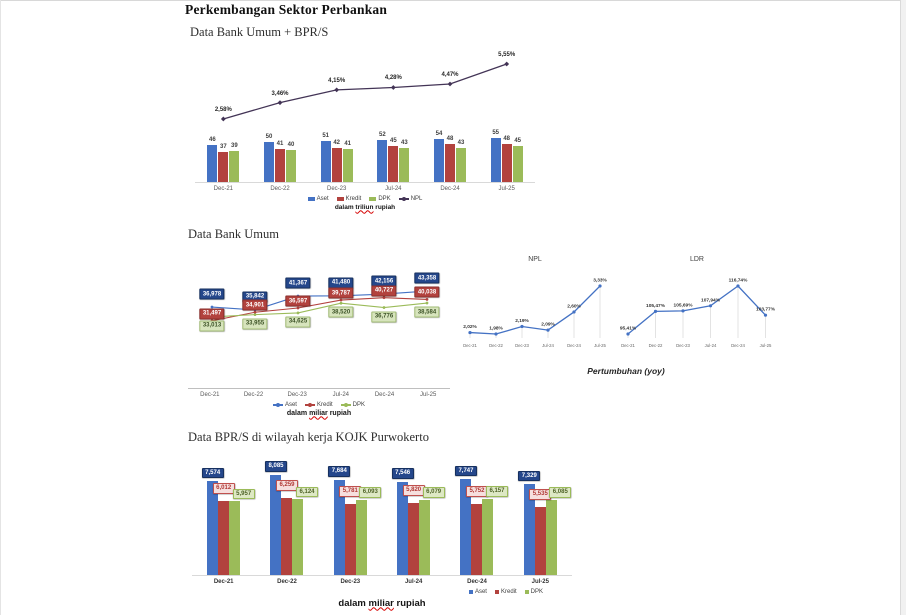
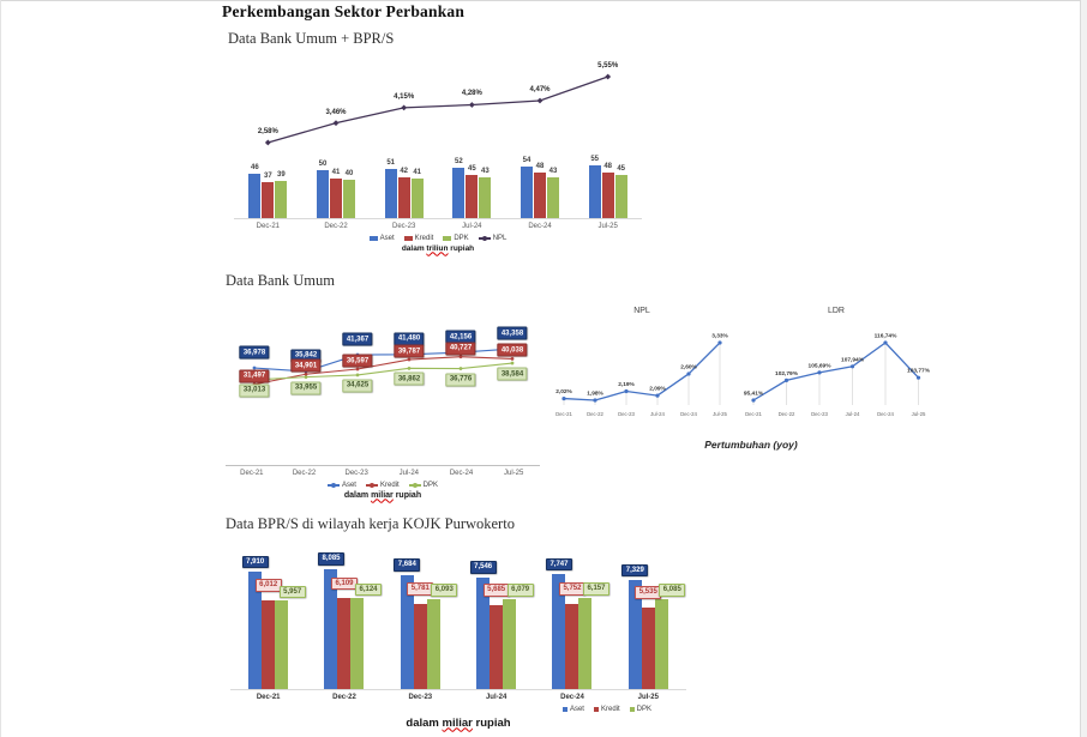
Data Bank Umum/DPK/Jul-24: 38,520 -> 36,862
LDR/Dec-22: 105,47% -> 102,79%
Data BPR/S di wilayah kerja KOJK Purwokerto/Aset/Dec-21: 7,574 -> 7,910
Data BPR/S di wilayah kerja KOJK Purwokerto/Kredit/Dec-22: 6,259 -> 6,109
Data BPR/S di wilayah kerja KOJK Purwokerto/Kredit/Jul-24: 5,820 -> 5,685
